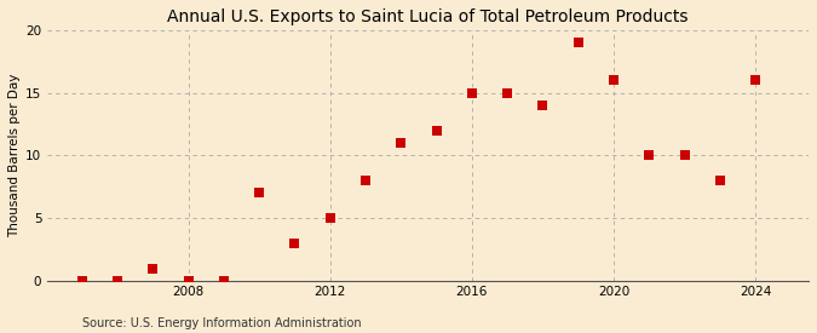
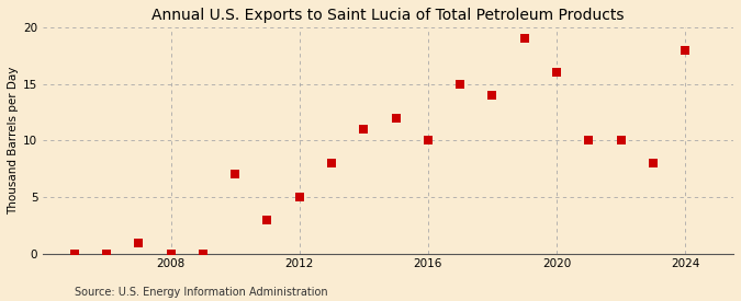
2016: 15 -> 10
2024: 16 -> 18
